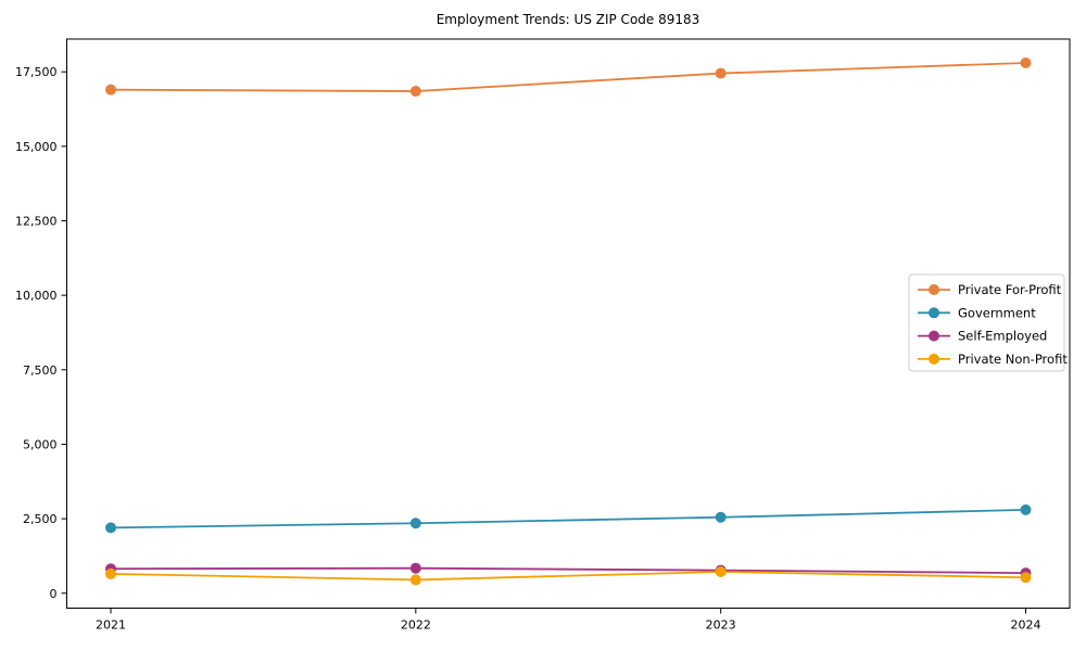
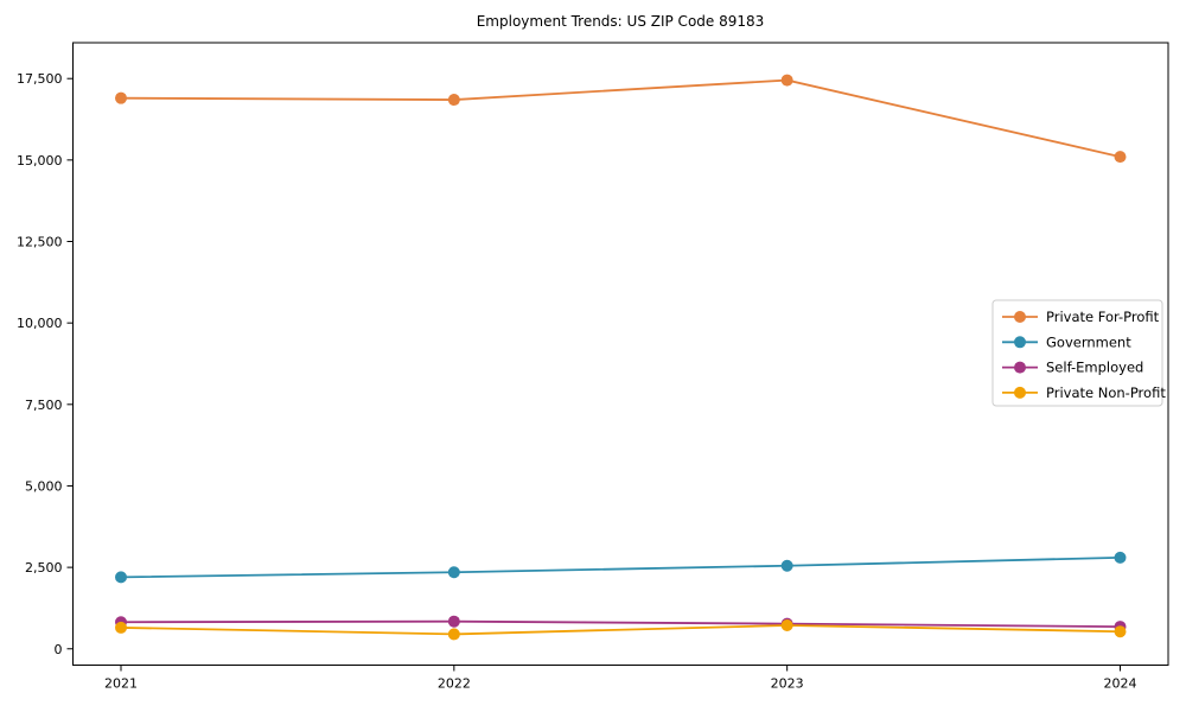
Private For-Profit/2024: 17800 -> 15100
